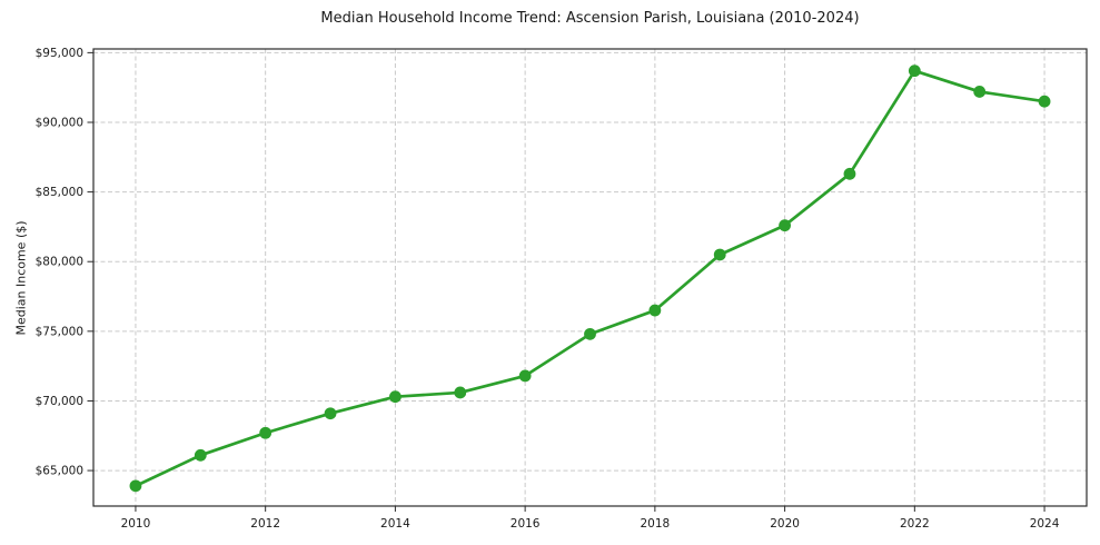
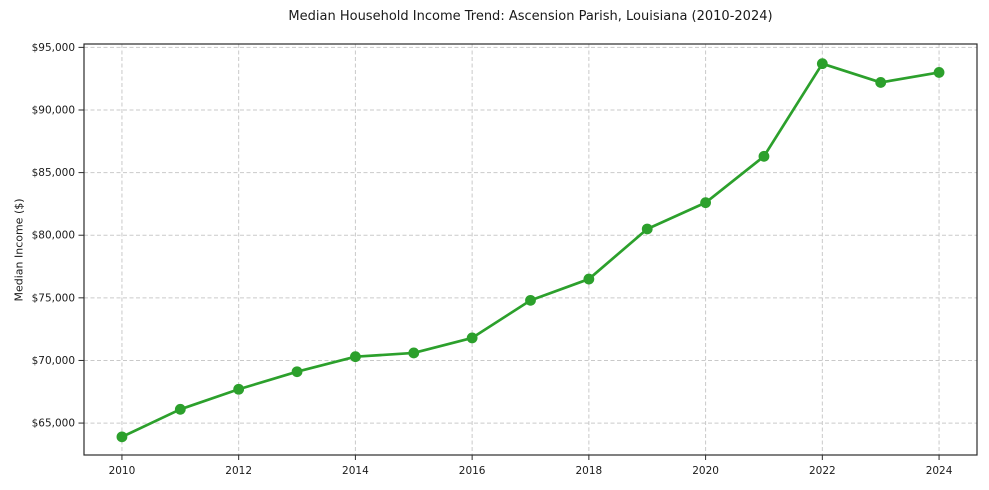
2024: $91500 -> $93000
